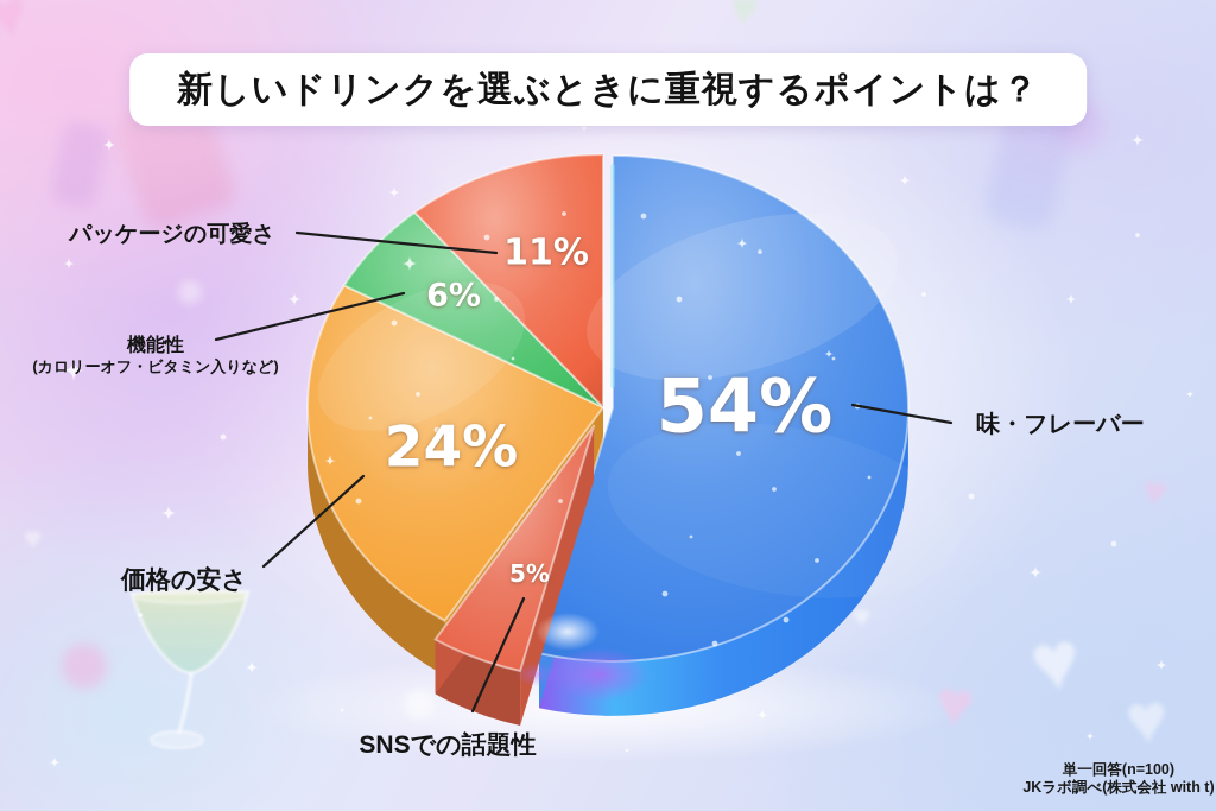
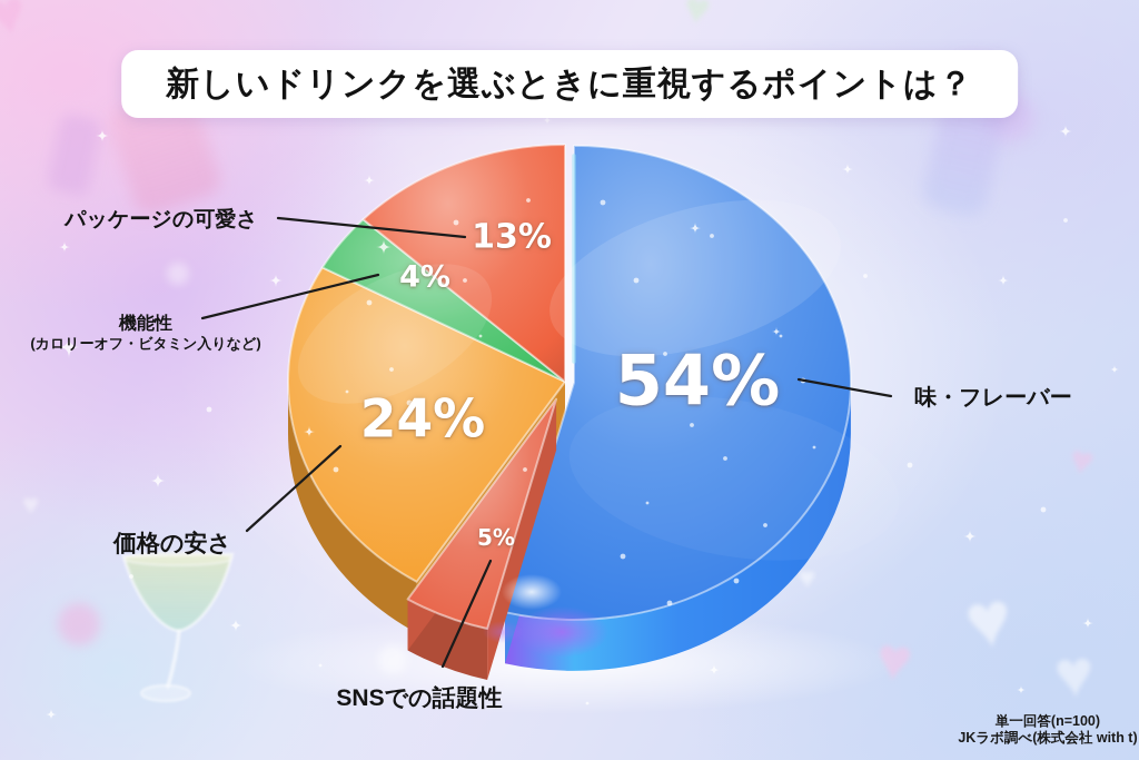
機能性: 6% -> 4%
パッケージの可愛さ: 11% -> 13%
